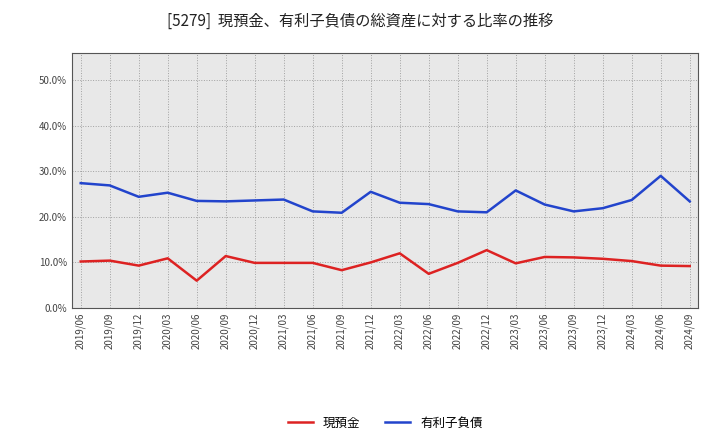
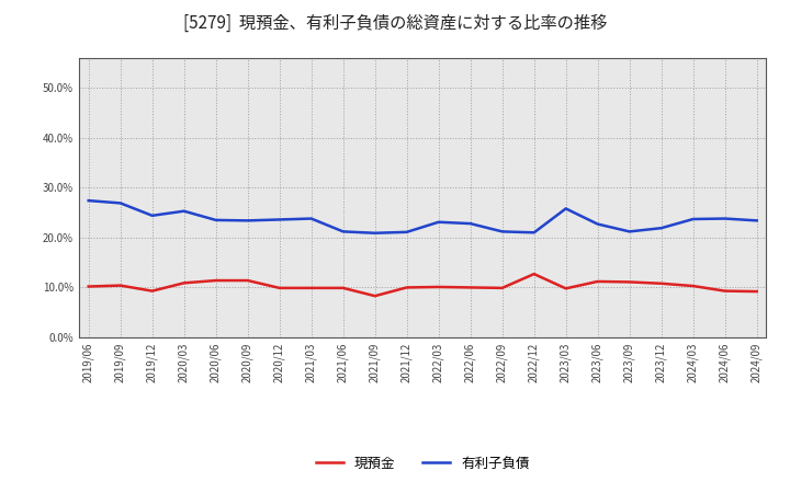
現預金/2020/06: 6.0% -> 11.4%
有利子負債/2021/12: 25.5% -> 21.1%
現預金/2022/03: 12.0% -> 10.1%
現預金/2022/06: 7.5% -> 10.0%
有利子負債/2024/06: 29.0% -> 23.8%
